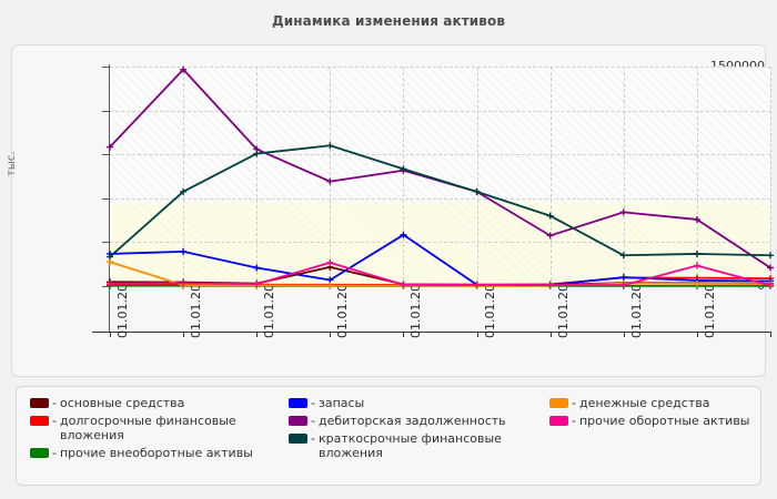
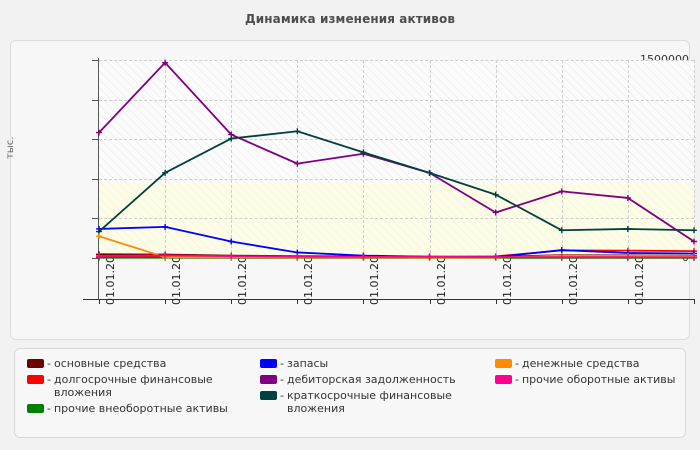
основные средства/01.01.2015: 130000 -> 10000
прочие оборотные активы/01.01.2015: 160000 -> 10000
запасы/01.01.2016: 350000 -> 20000
прочие оборотные активы/01.01.2020: 140000 -> 10000
